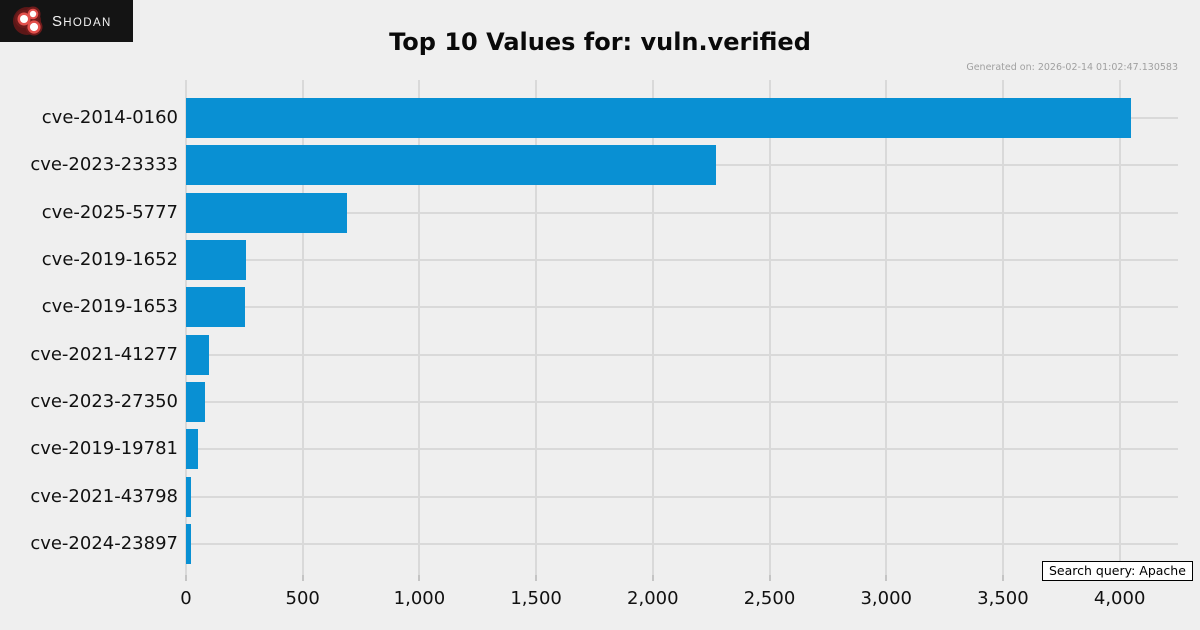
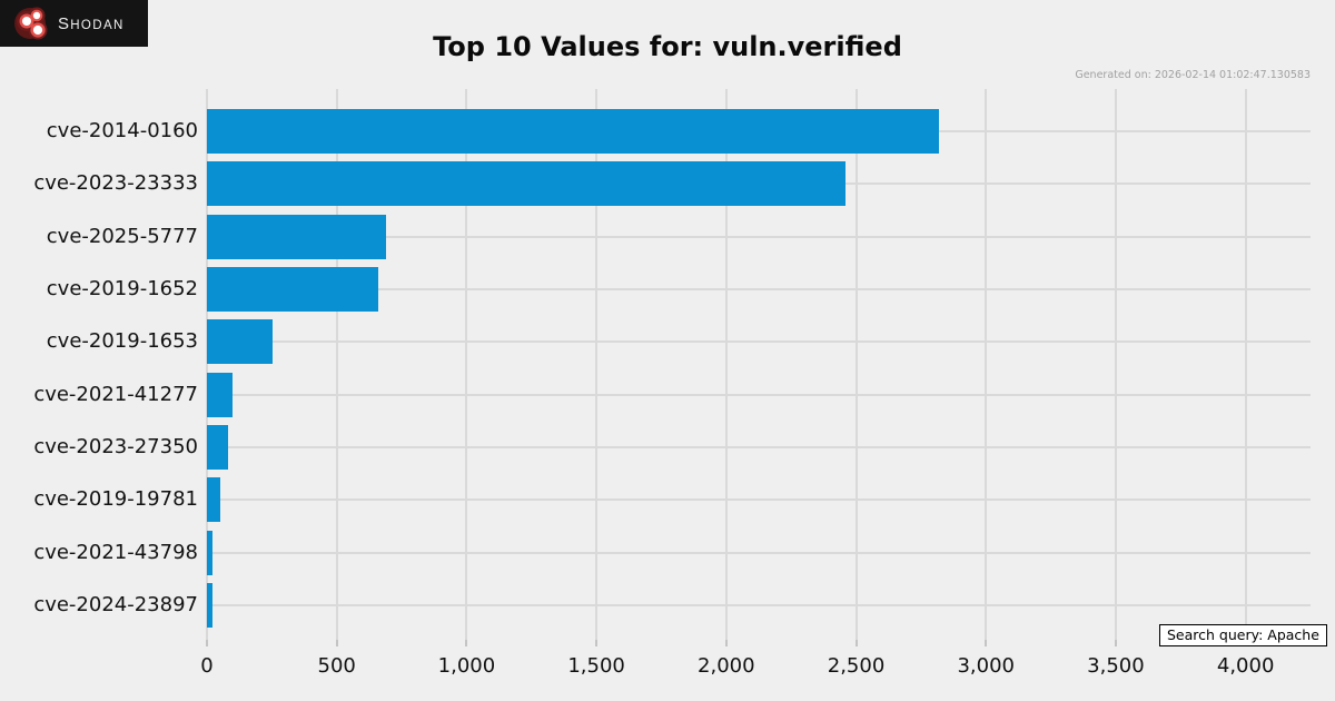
cve-2014-0160: 4050 -> 2820
cve-2023-23333: 2270 -> 2460
cve-2019-1652: 260 -> 660
